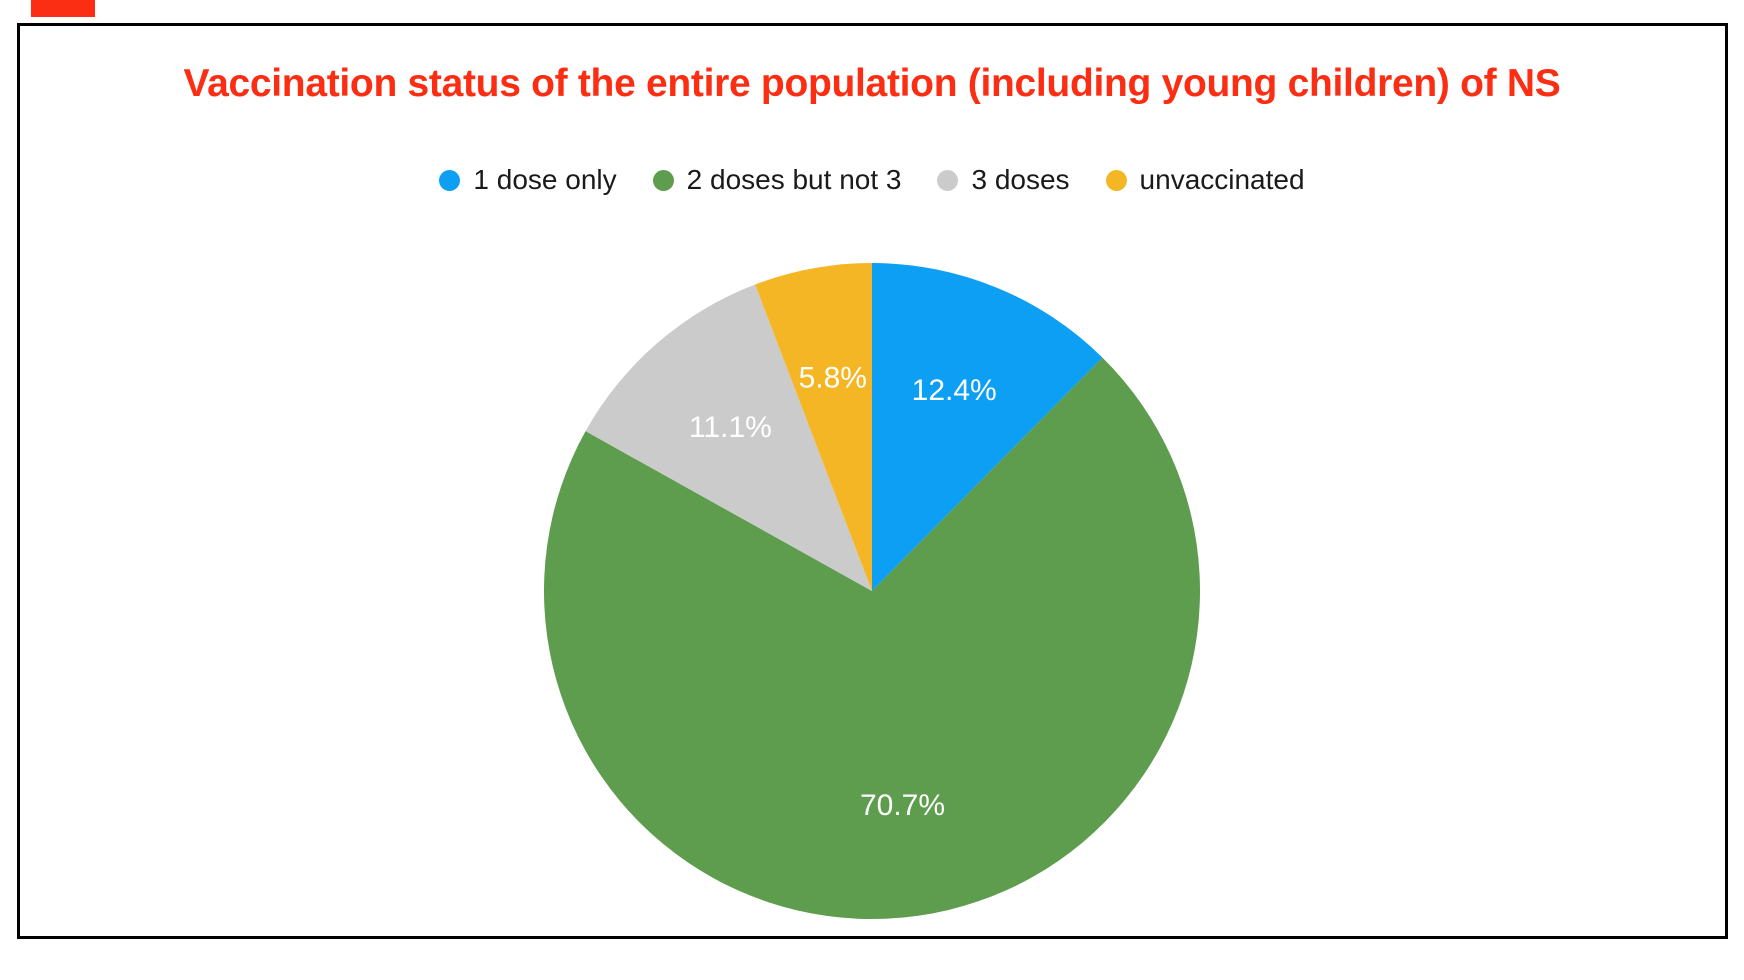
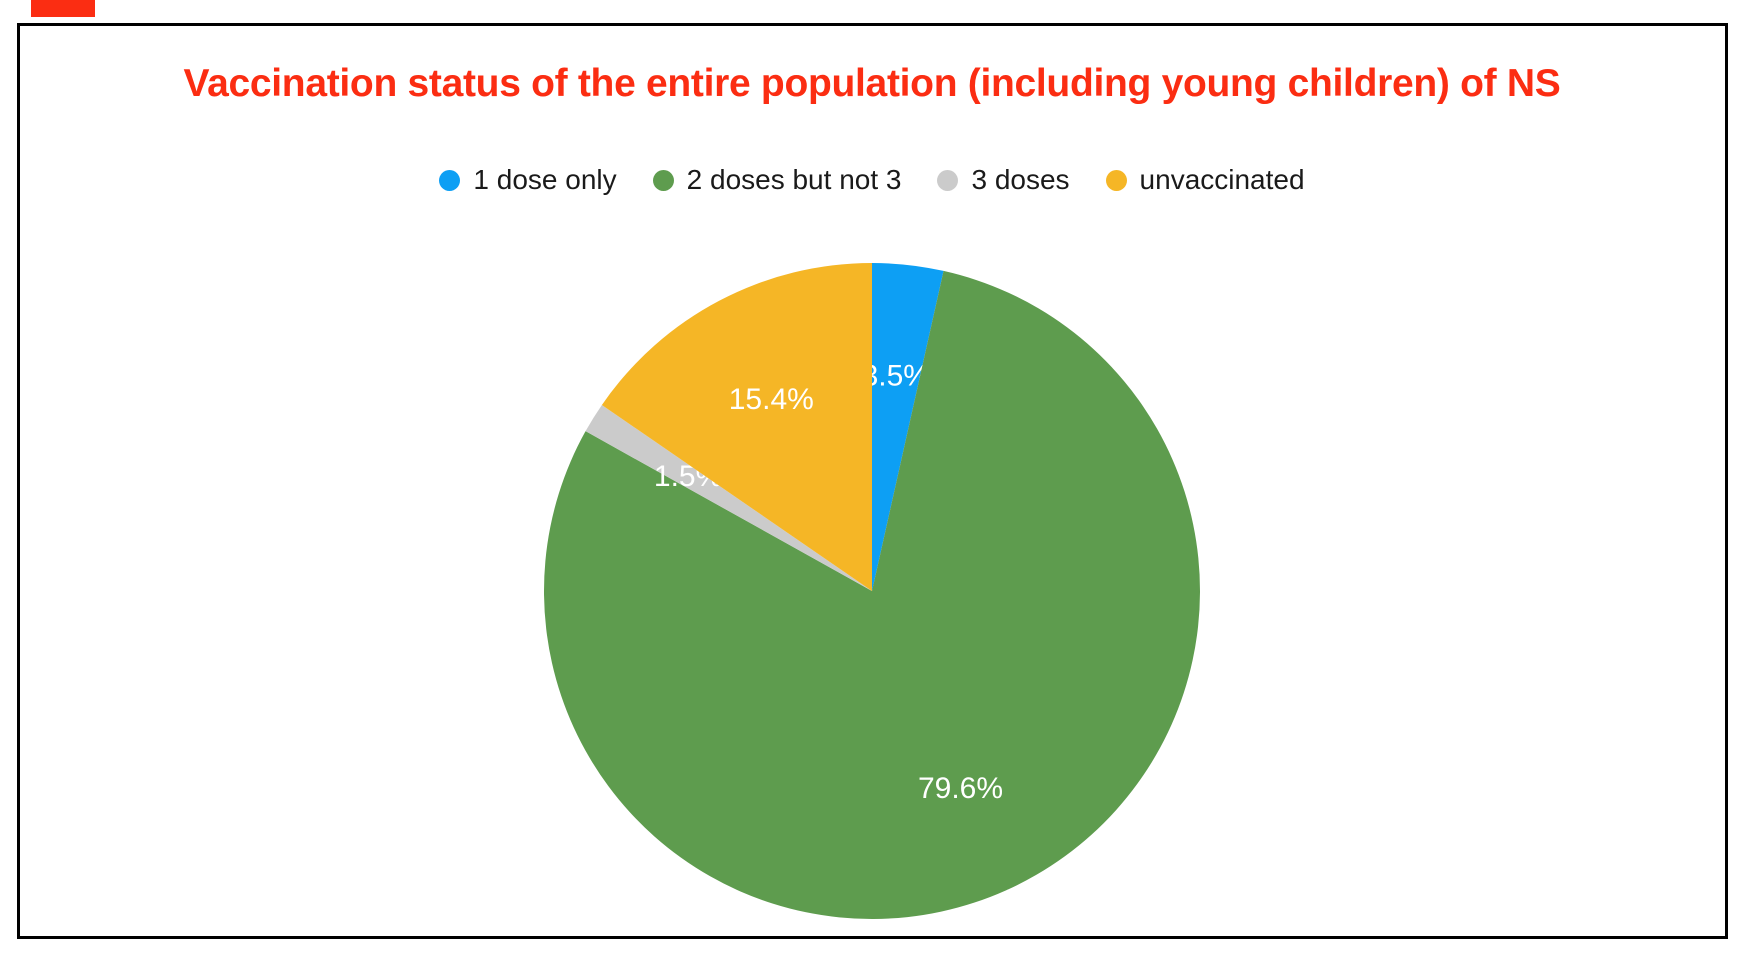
1 dose only: 12.4% -> 3.5%
2 doses but not 3: 70.7% -> 79.6%
3 doses: 11.1% -> 1.5%
unvaccinated: 5.8% -> 15.4%
